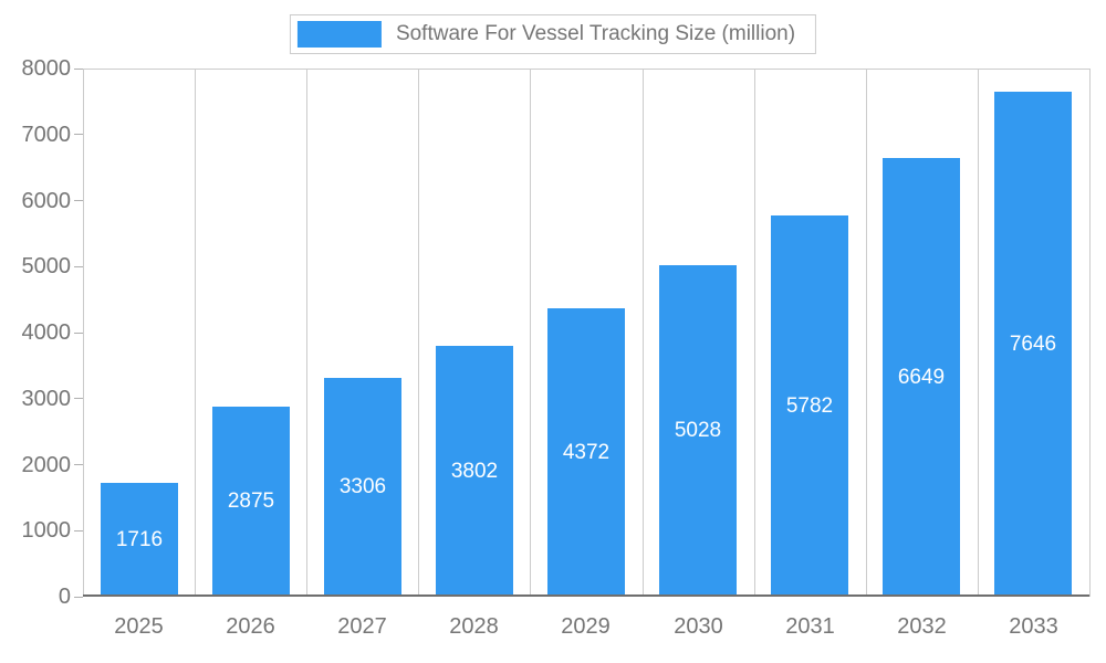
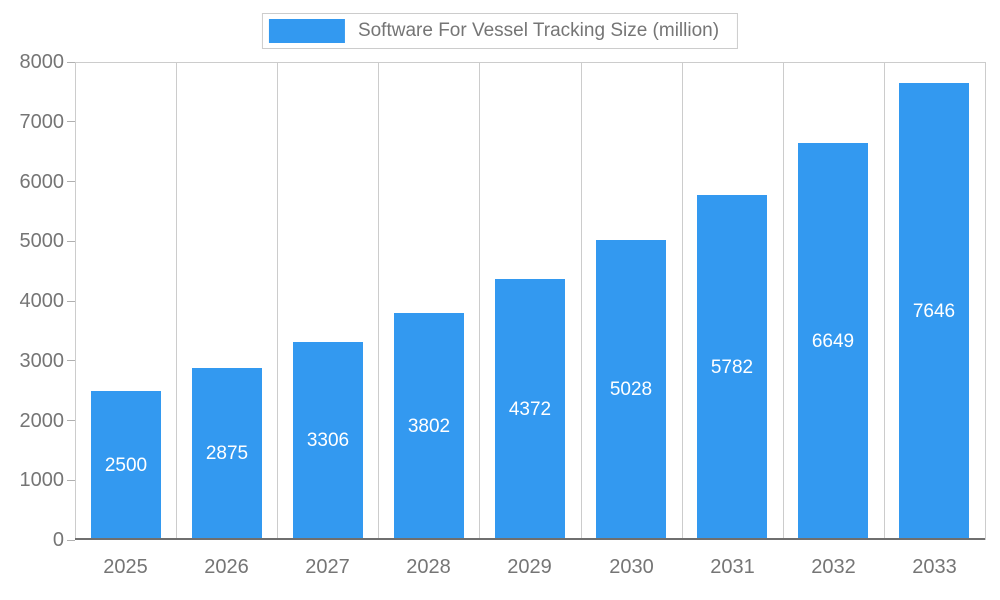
2025: 1716 -> 2500
